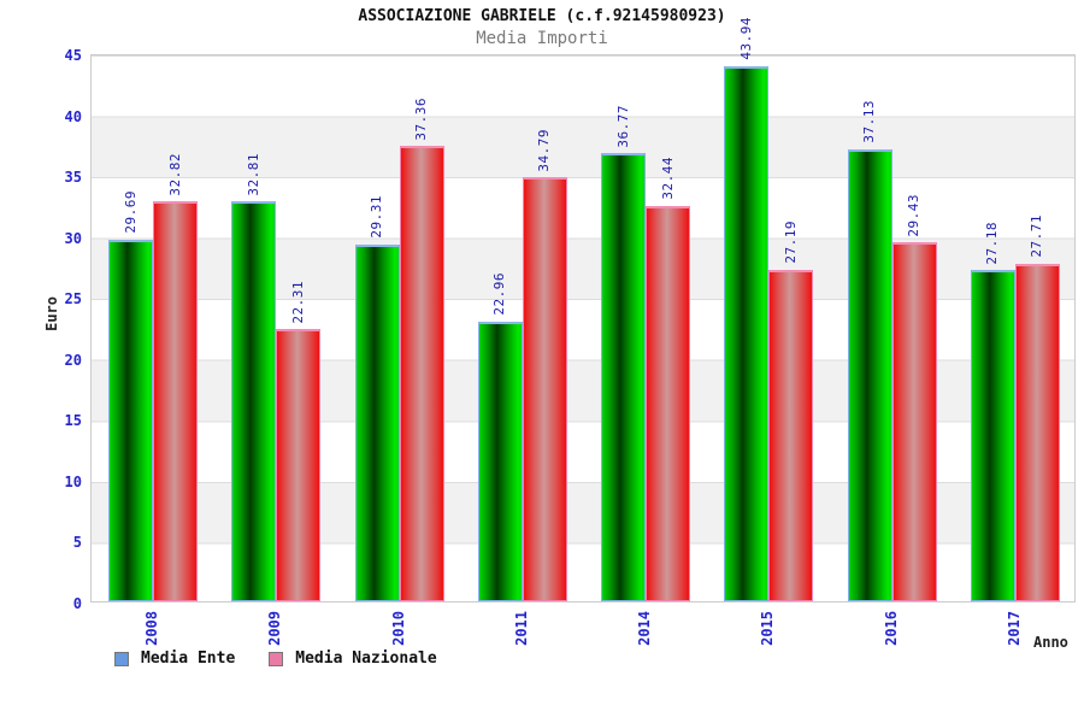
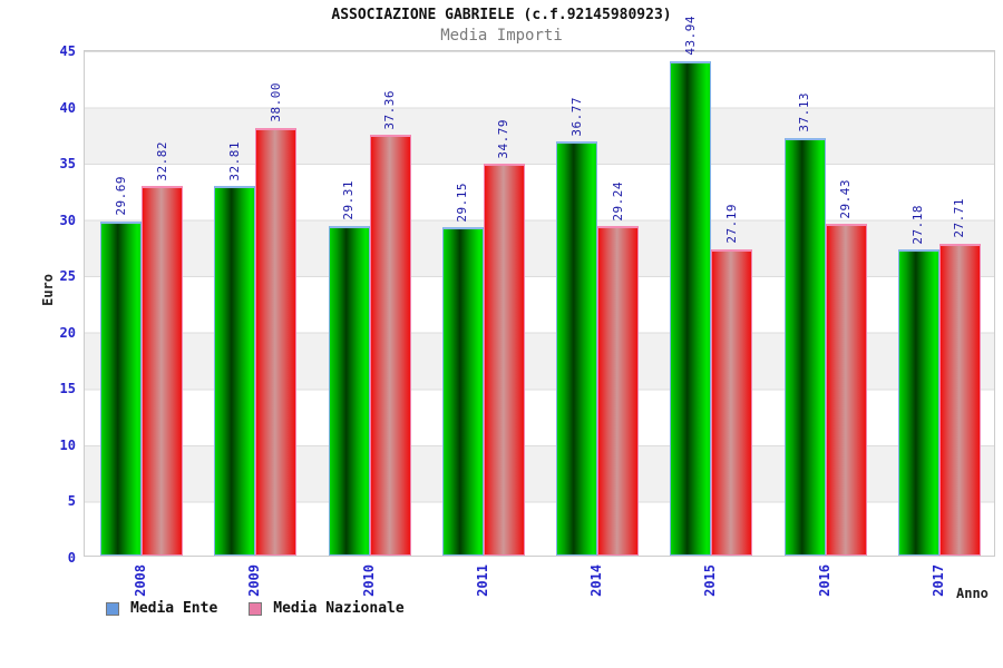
Media Nazionale/2009: 22.31 -> 38.00
Media Ente/2011: 22.96 -> 29.15
Media Nazionale/2014: 32.44 -> 29.24
